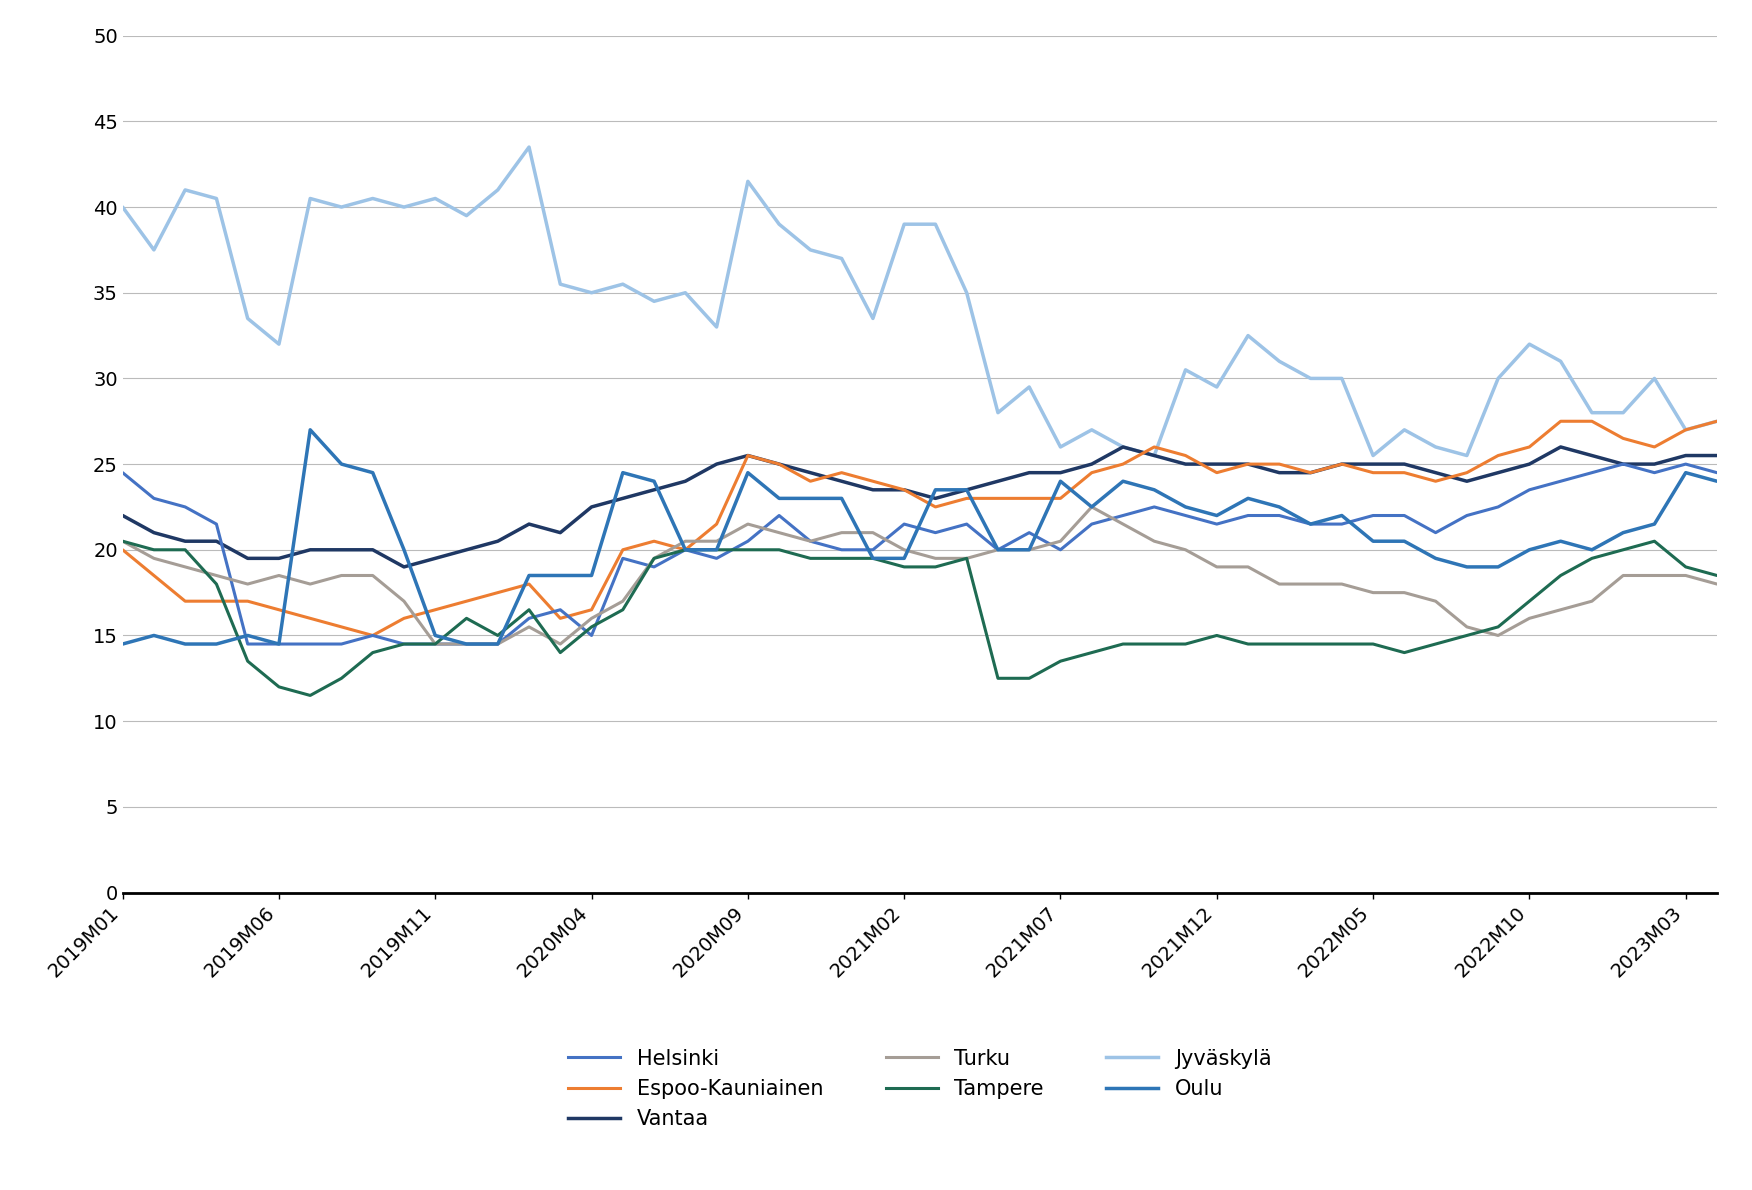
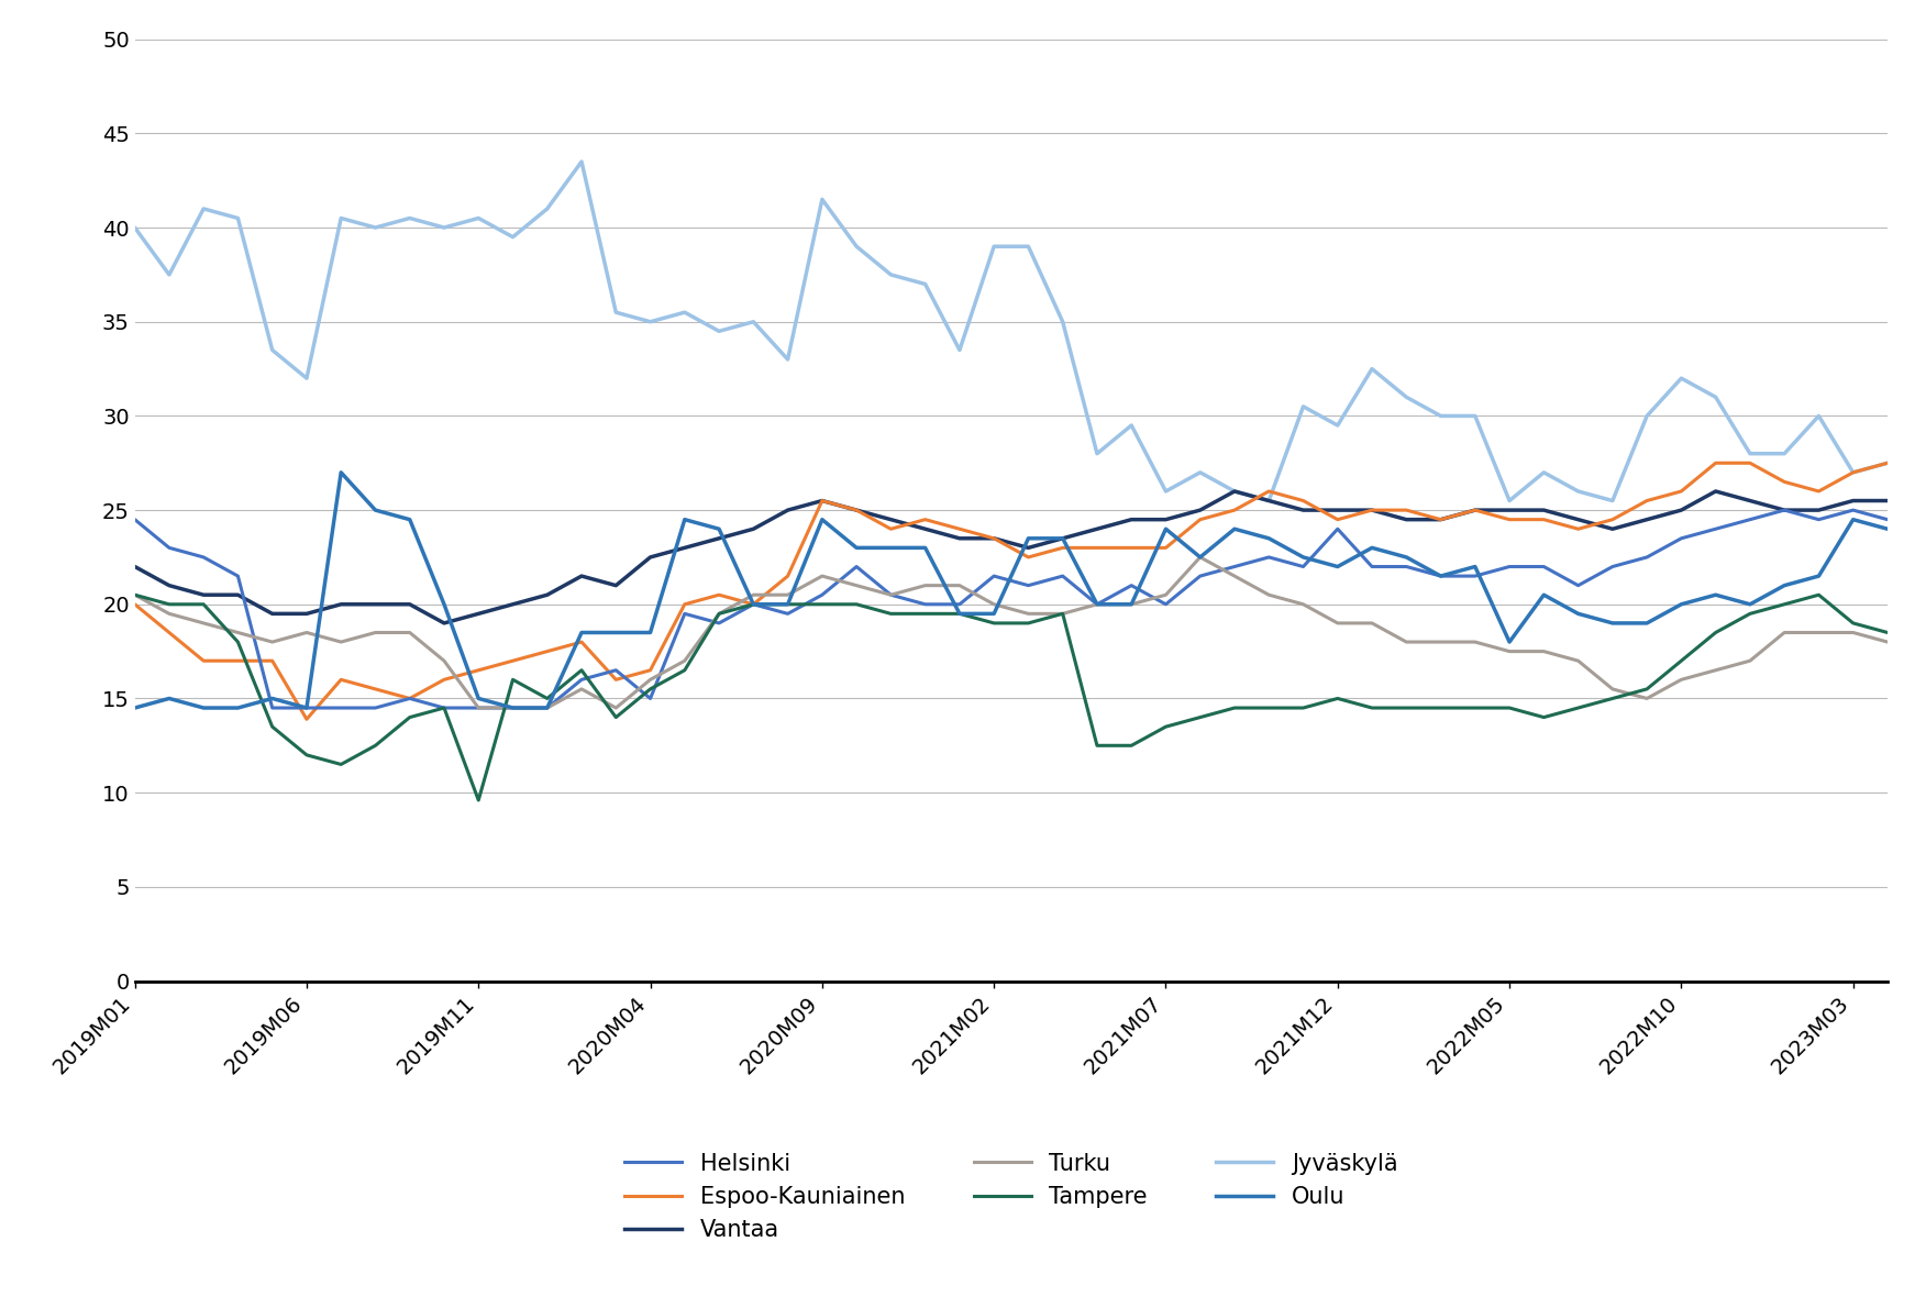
Espoo-Kauniainen/2019M06: 16.5 -> 13.9
Tampere/2019M11: 14.5 -> 9.6
Helsinki/2021M12: 21.5 -> 24.0
Oulu/2022M05: 20.5 -> 18.0
